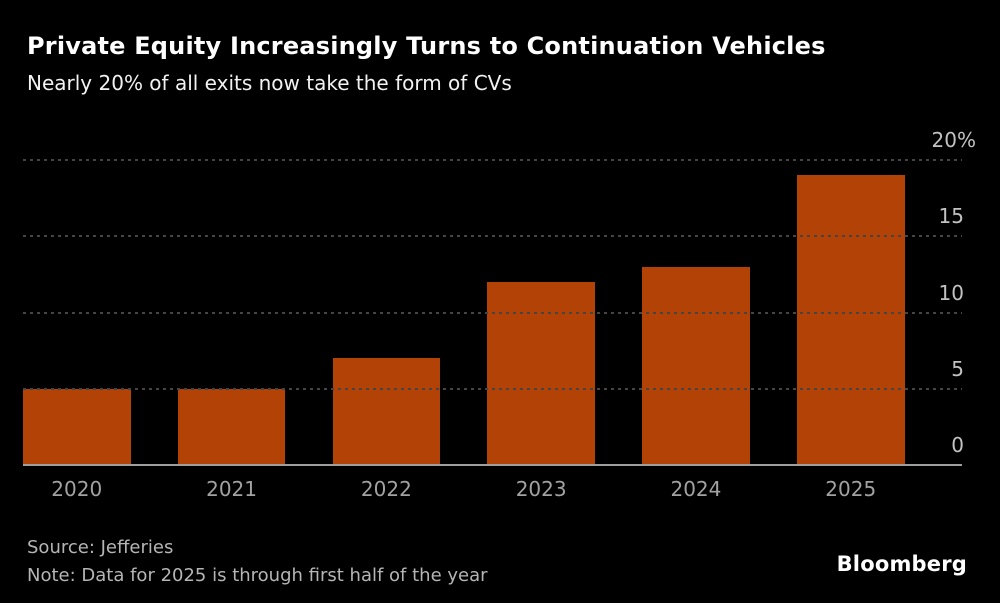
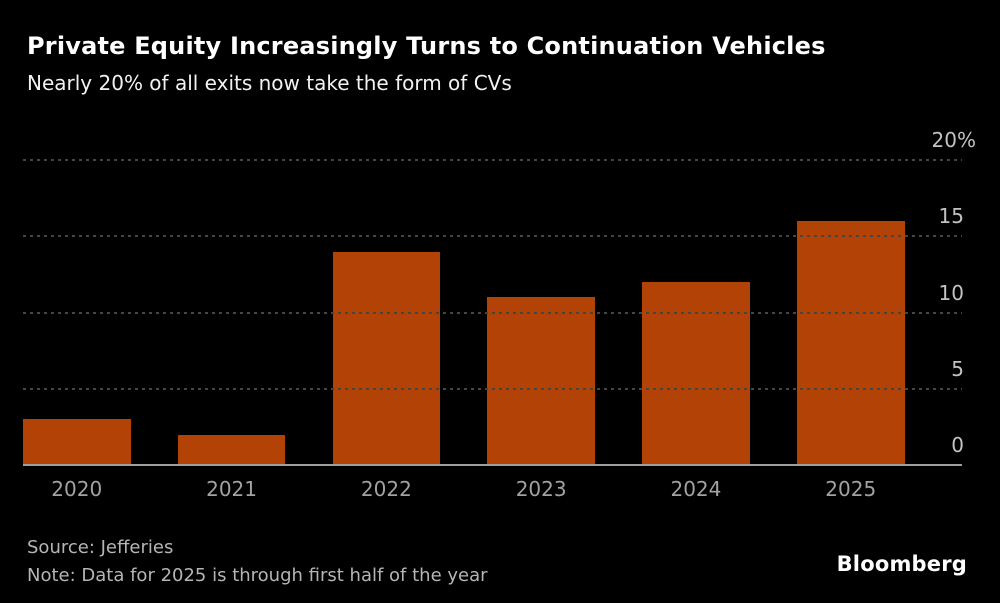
2020: 5 -> 3
2021: 5 -> 2
2022: 7 -> 14
2023: 12 -> 11
2024: 13 -> 12
2025: 19 -> 16
